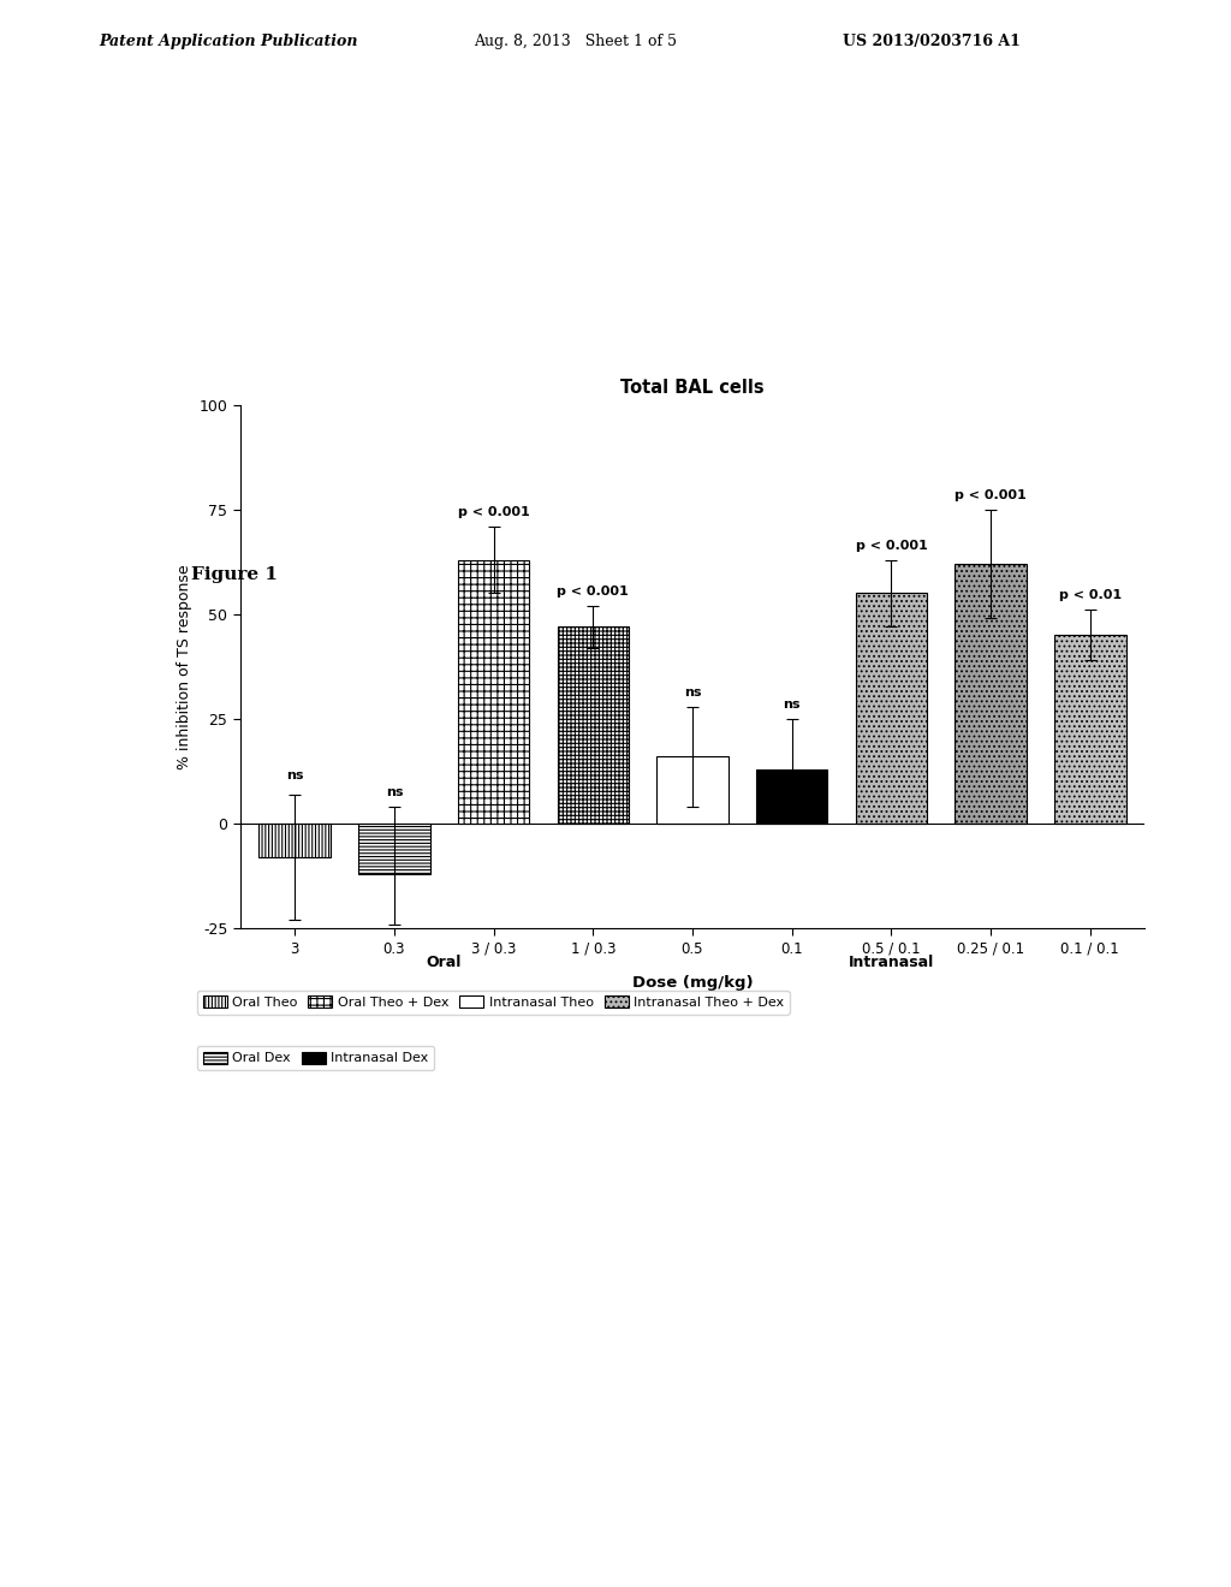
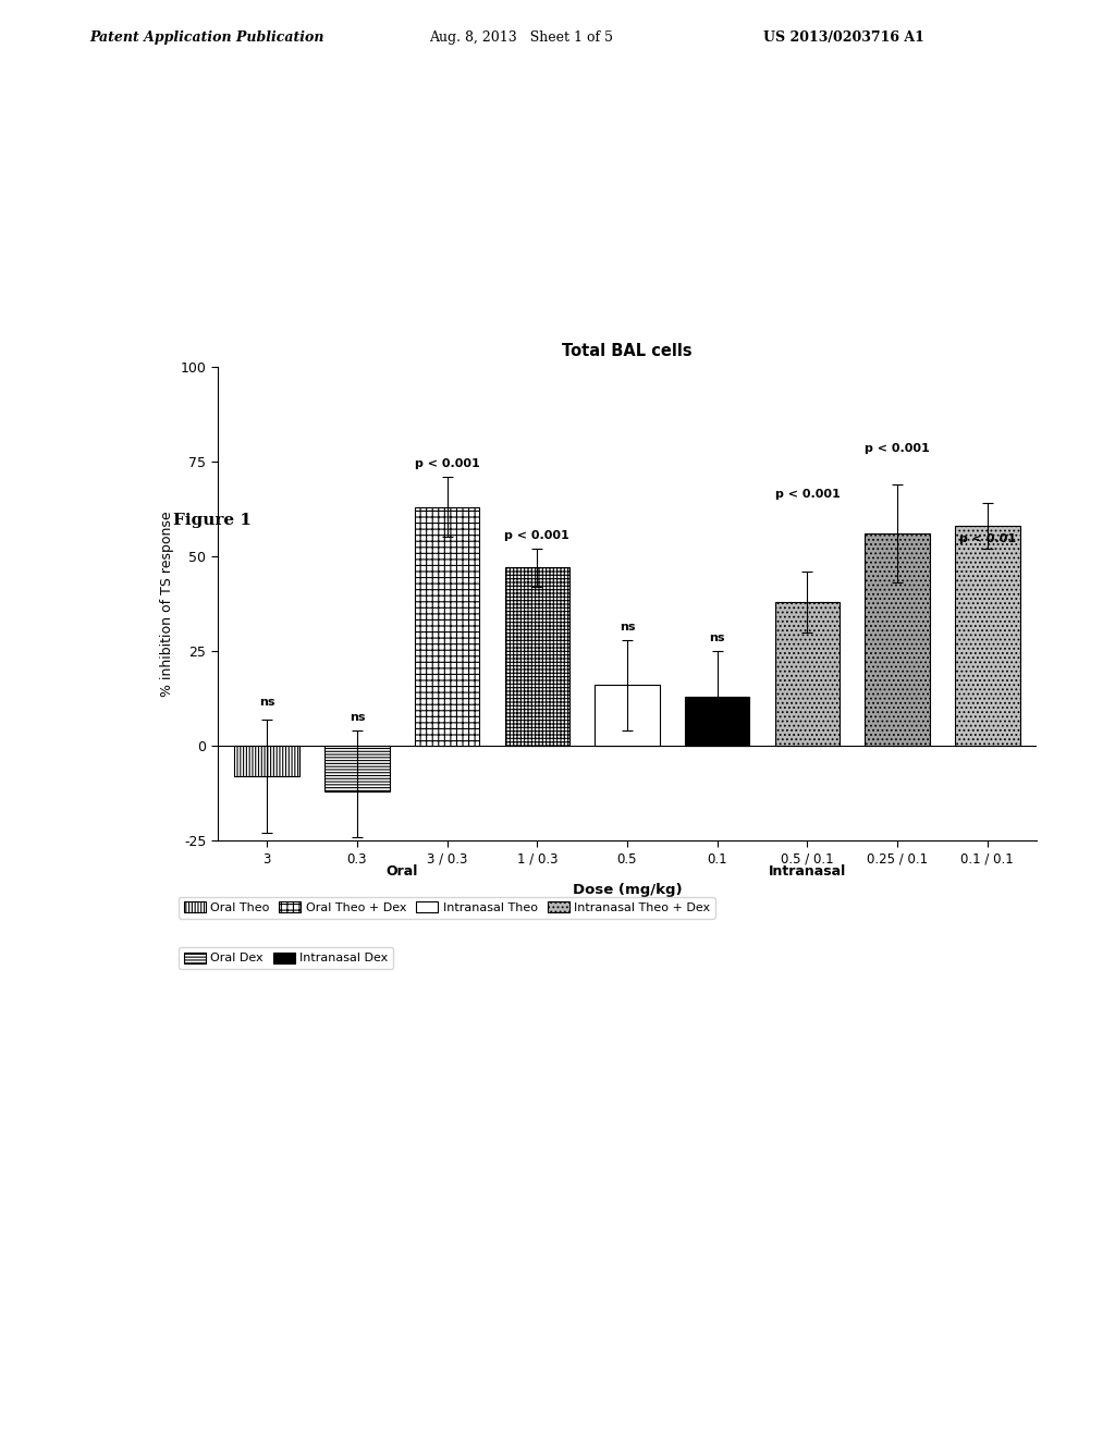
0.5 / 0.1: 55 -> 38
0.25 / 0.1: 62 -> 56
0.1 / 0.1: 45 -> 58
